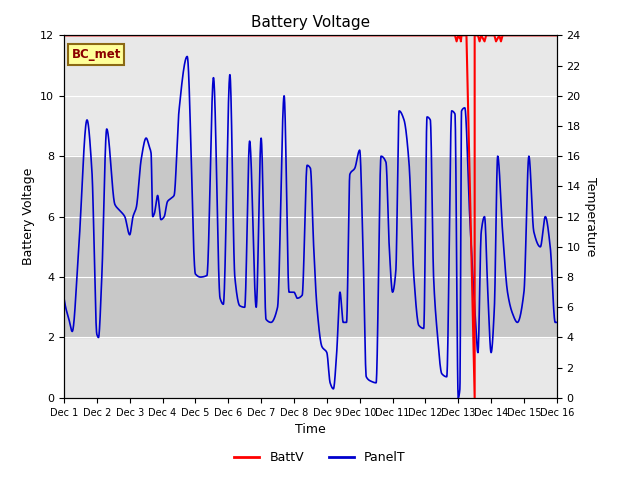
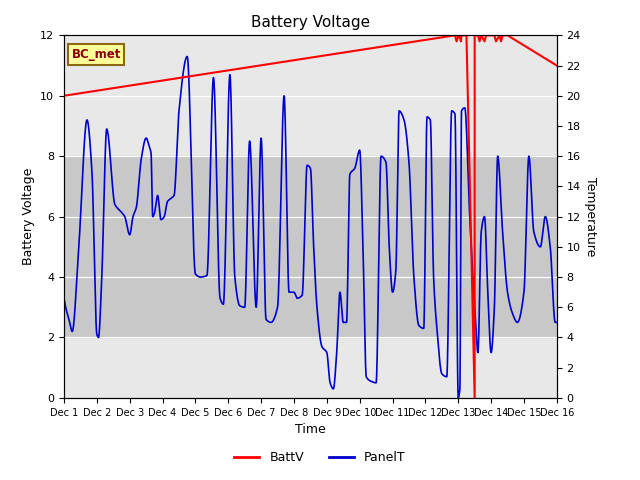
BattV/Dec 1: 12.0 -> 10.0
BattV/Dec 16: 12.0 -> 11.0
